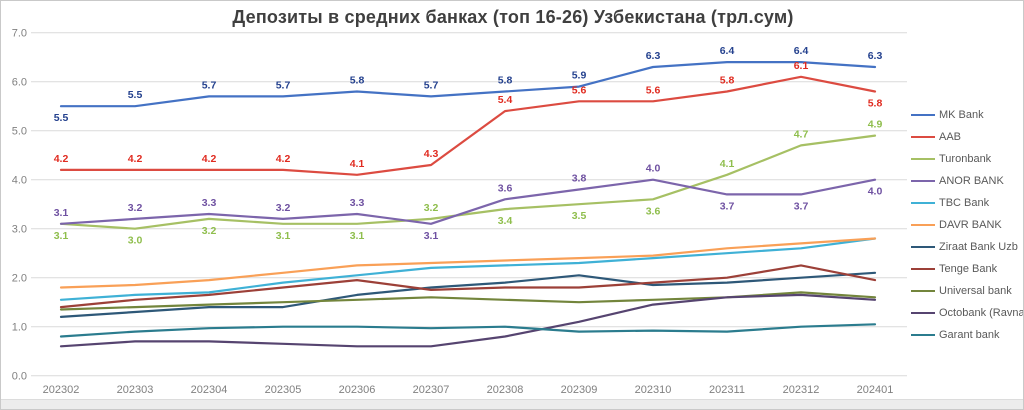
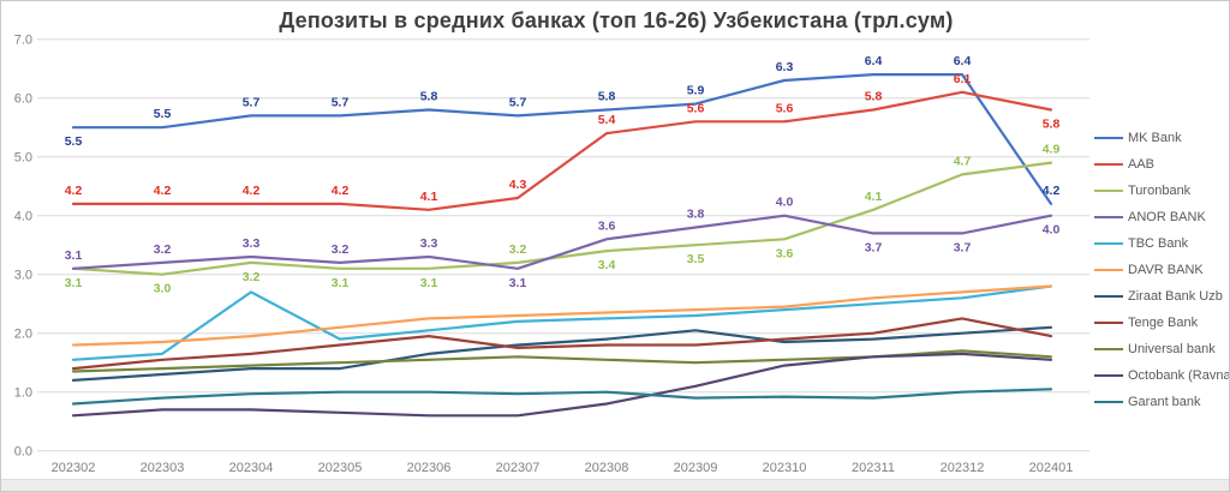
TBC Bank/202304: 1.7 -> 2.7
MK Bank/202401: 6.3 -> 4.2
